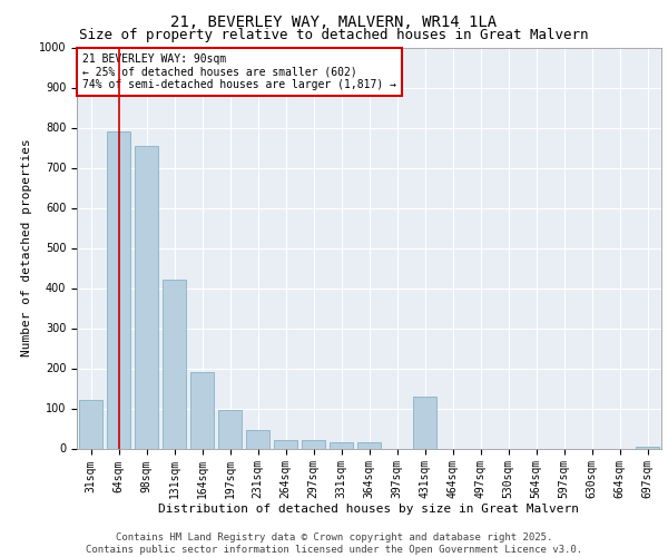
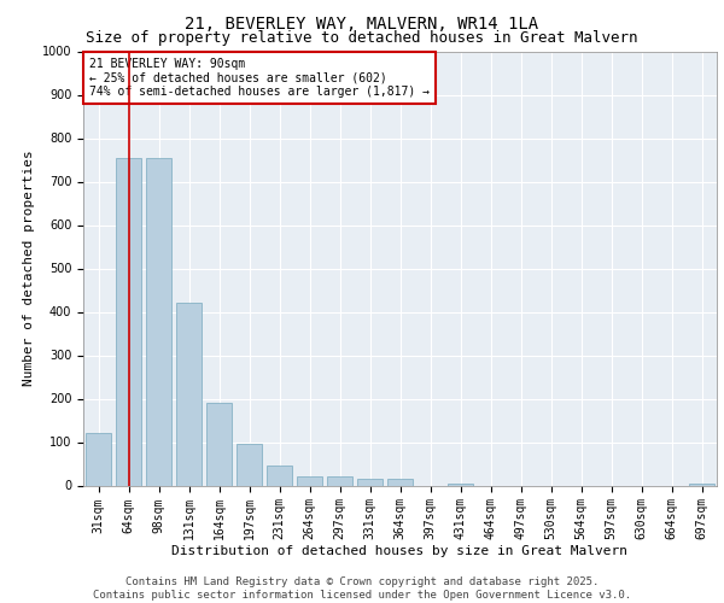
64sqm: 790 -> 755
431sqm: 130 -> 5
